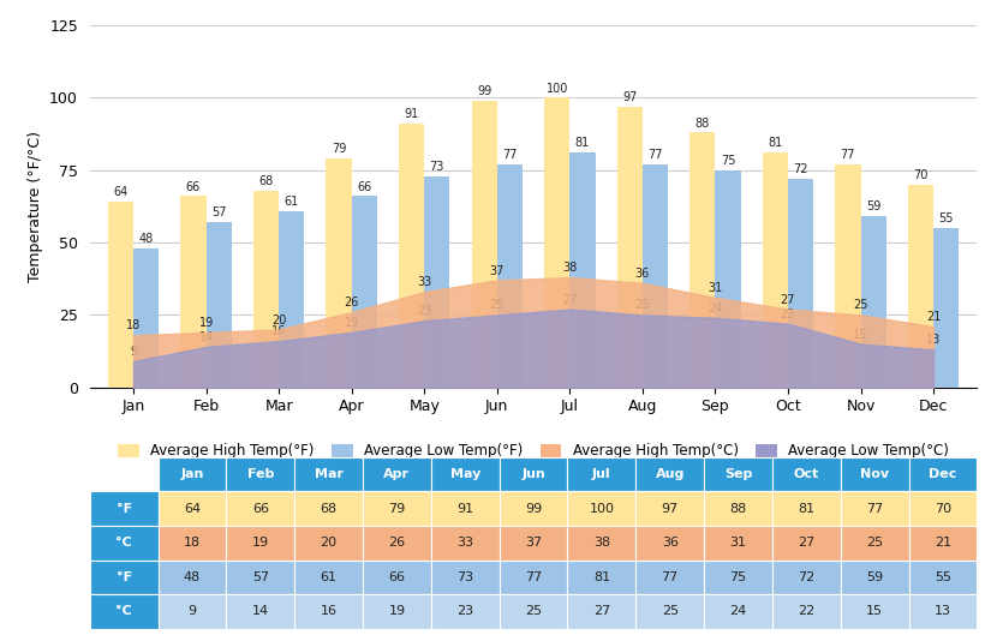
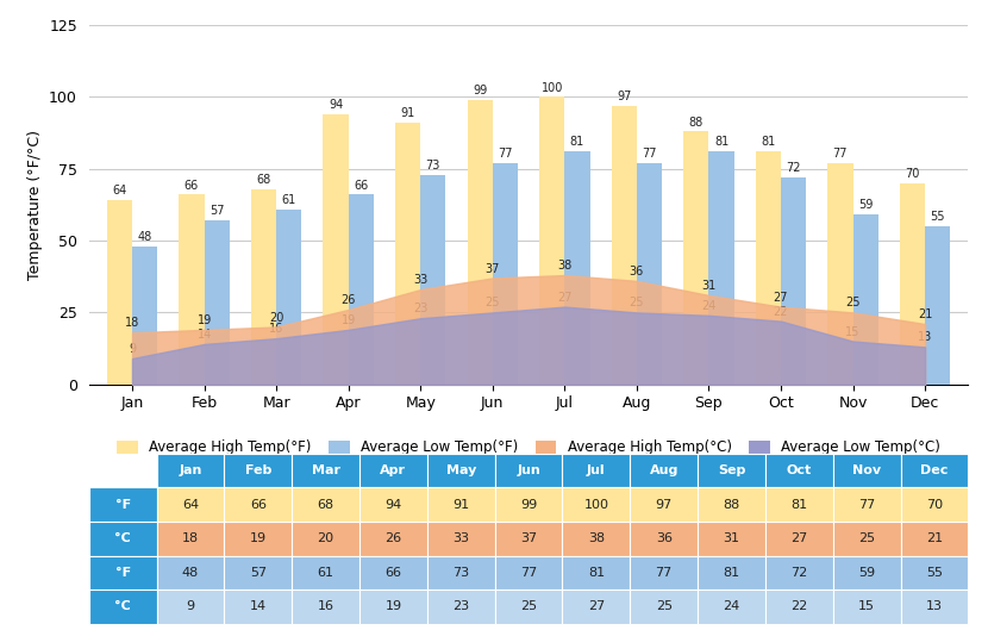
Average High Temp(°F)/Apr: 79 -> 94
Average Low Temp(°F)/Sep: 75 -> 81
